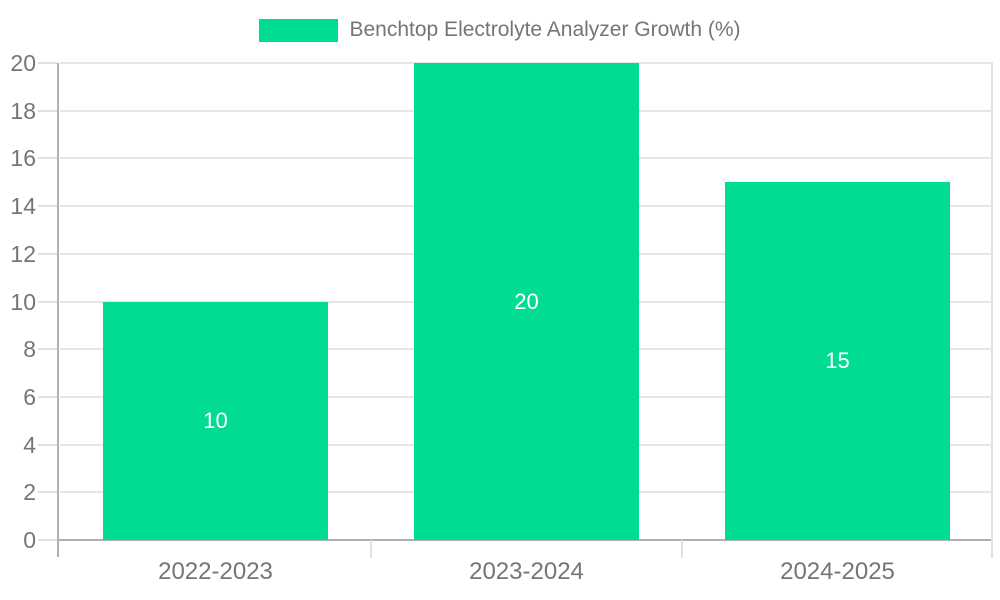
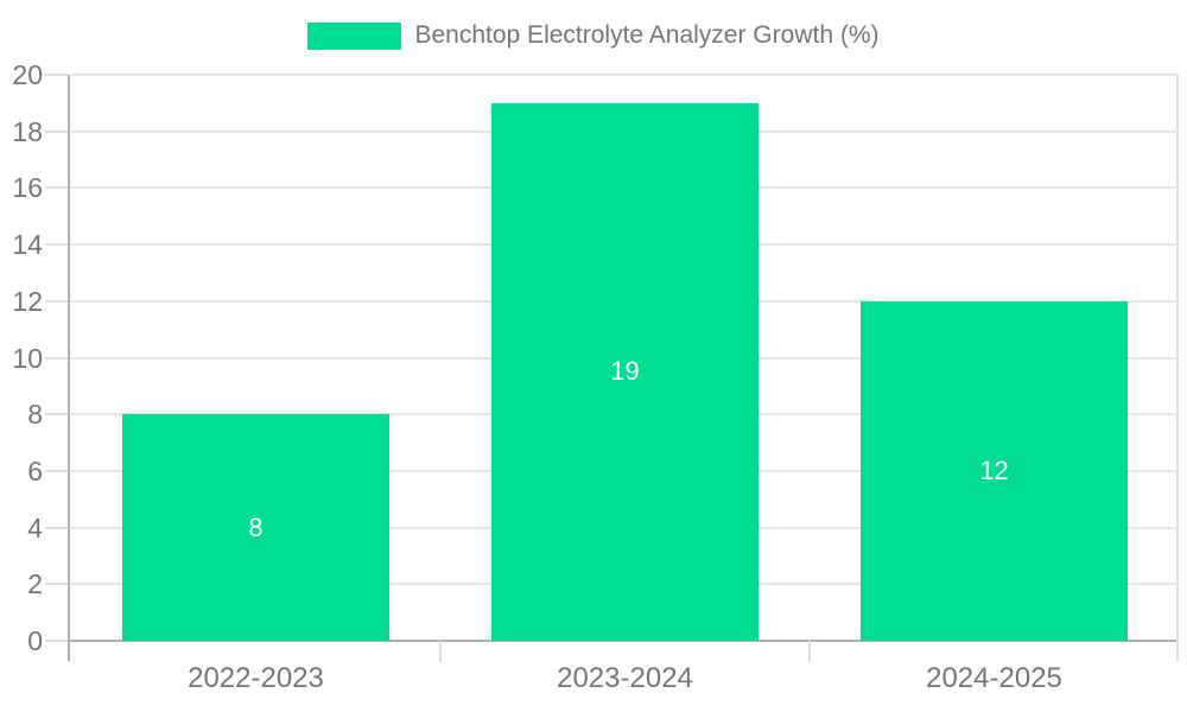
2022-2023: 10 -> 8
2023-2024: 20 -> 19
2024-2025: 15 -> 12
